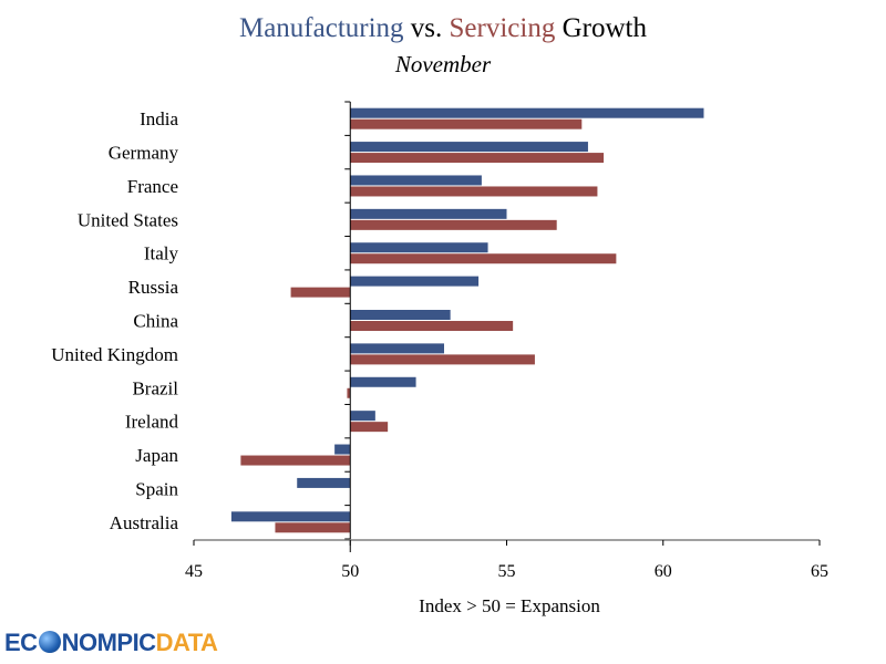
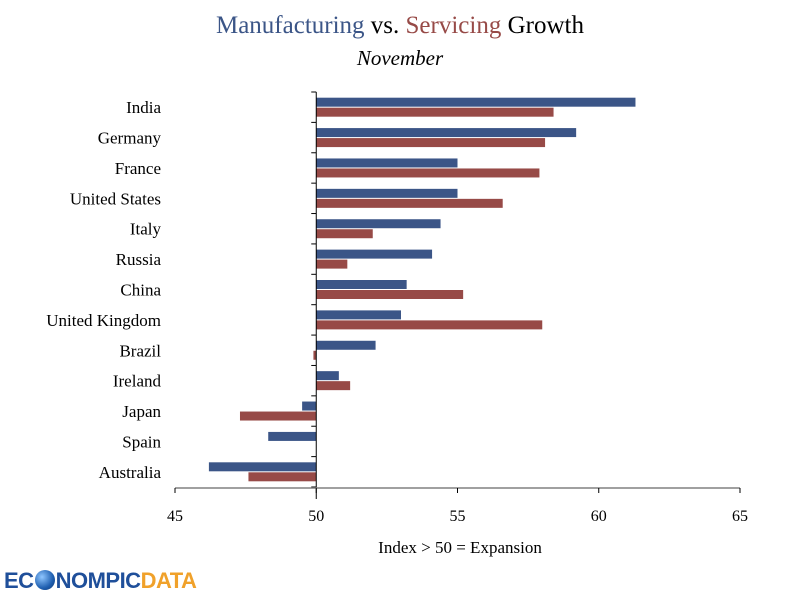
Servicing/India: 57.4 -> 58.4
Manufacturing/Germany: 57.6 -> 59.2
Manufacturing/France: 54.2 -> 55.0
Servicing/Italy: 58.5 -> 52.0
Servicing/Russia: 48.1 -> 51.1
Servicing/United Kingdom: 55.9 -> 58.0
Servicing/Japan: 46.5 -> 47.3
